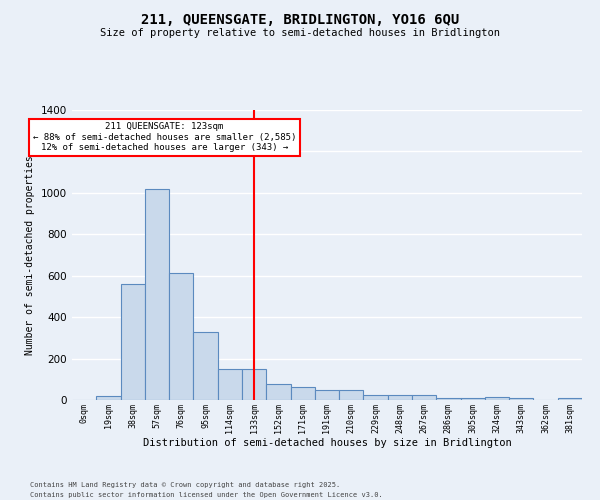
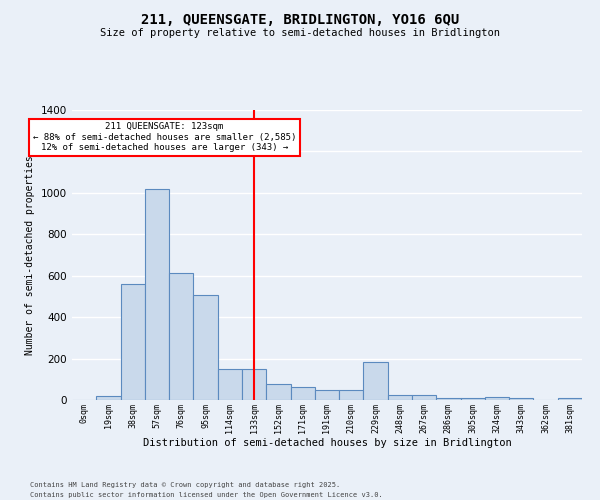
95sqm: 330 -> 505
229sqm: 25 -> 185
